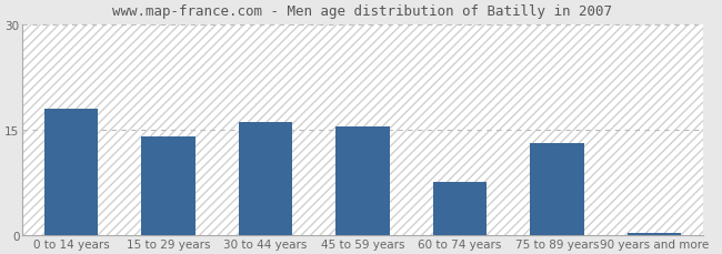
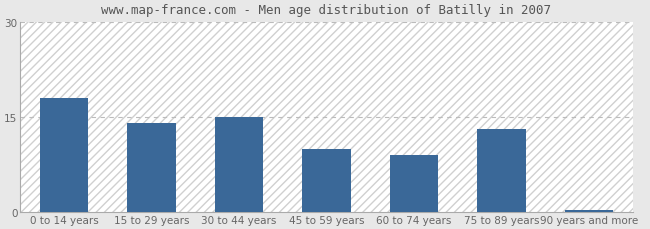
30 to 44 years: 16.0 -> 15.0
45 to 59 years: 15.5 -> 10.0
60 to 74 years: 7.5 -> 9.0
